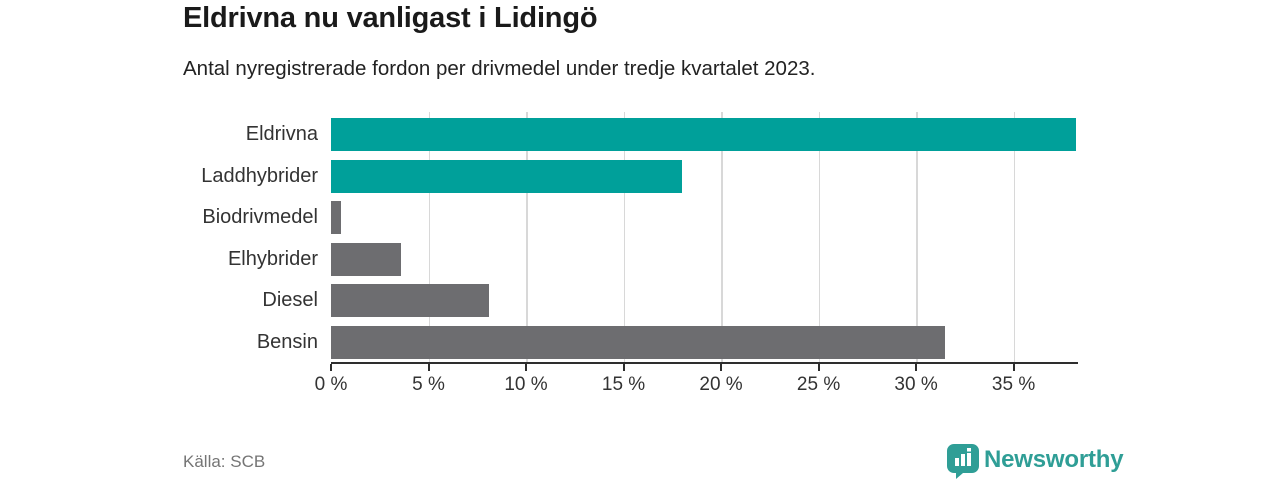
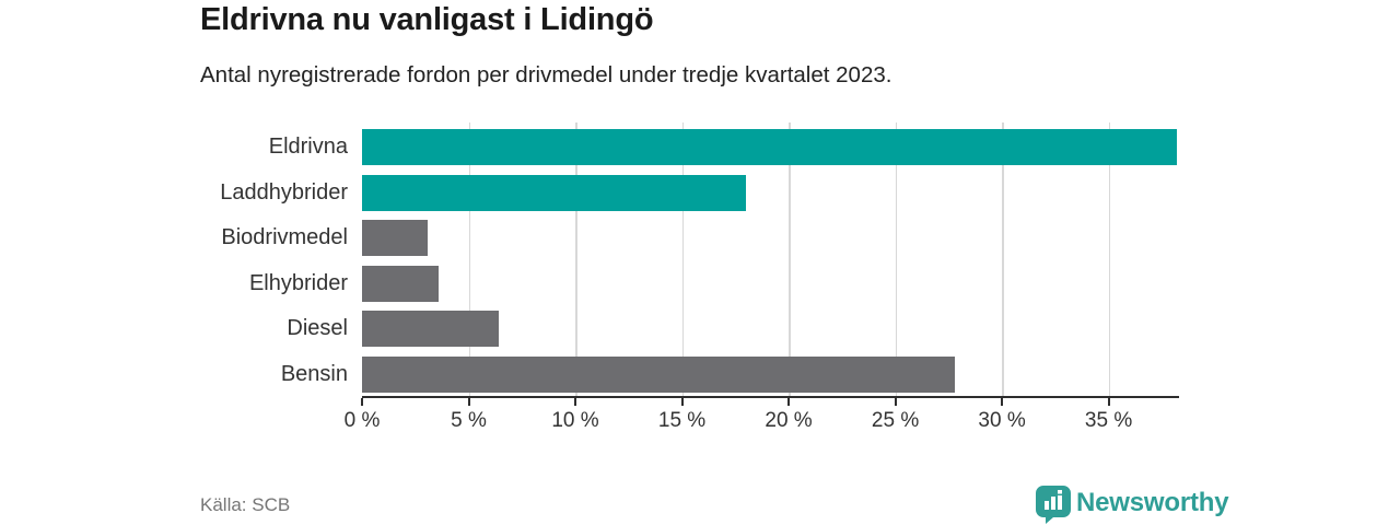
Biodrivmedel: 0.5% -> 3.1%
Diesel: 8.1% -> 6.4%
Bensin: 31.5% -> 27.8%
